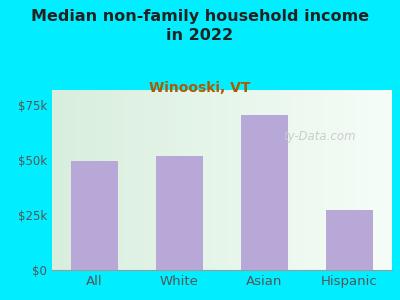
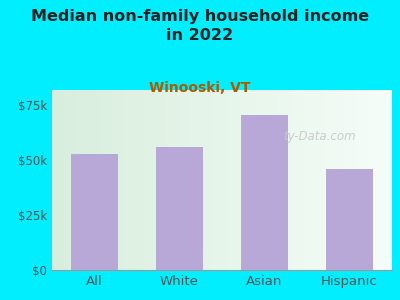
All: $49.5k -> $53.0k
White: $52.0k -> $56.0k
Hispanic: $27.5k -> $46.0k
